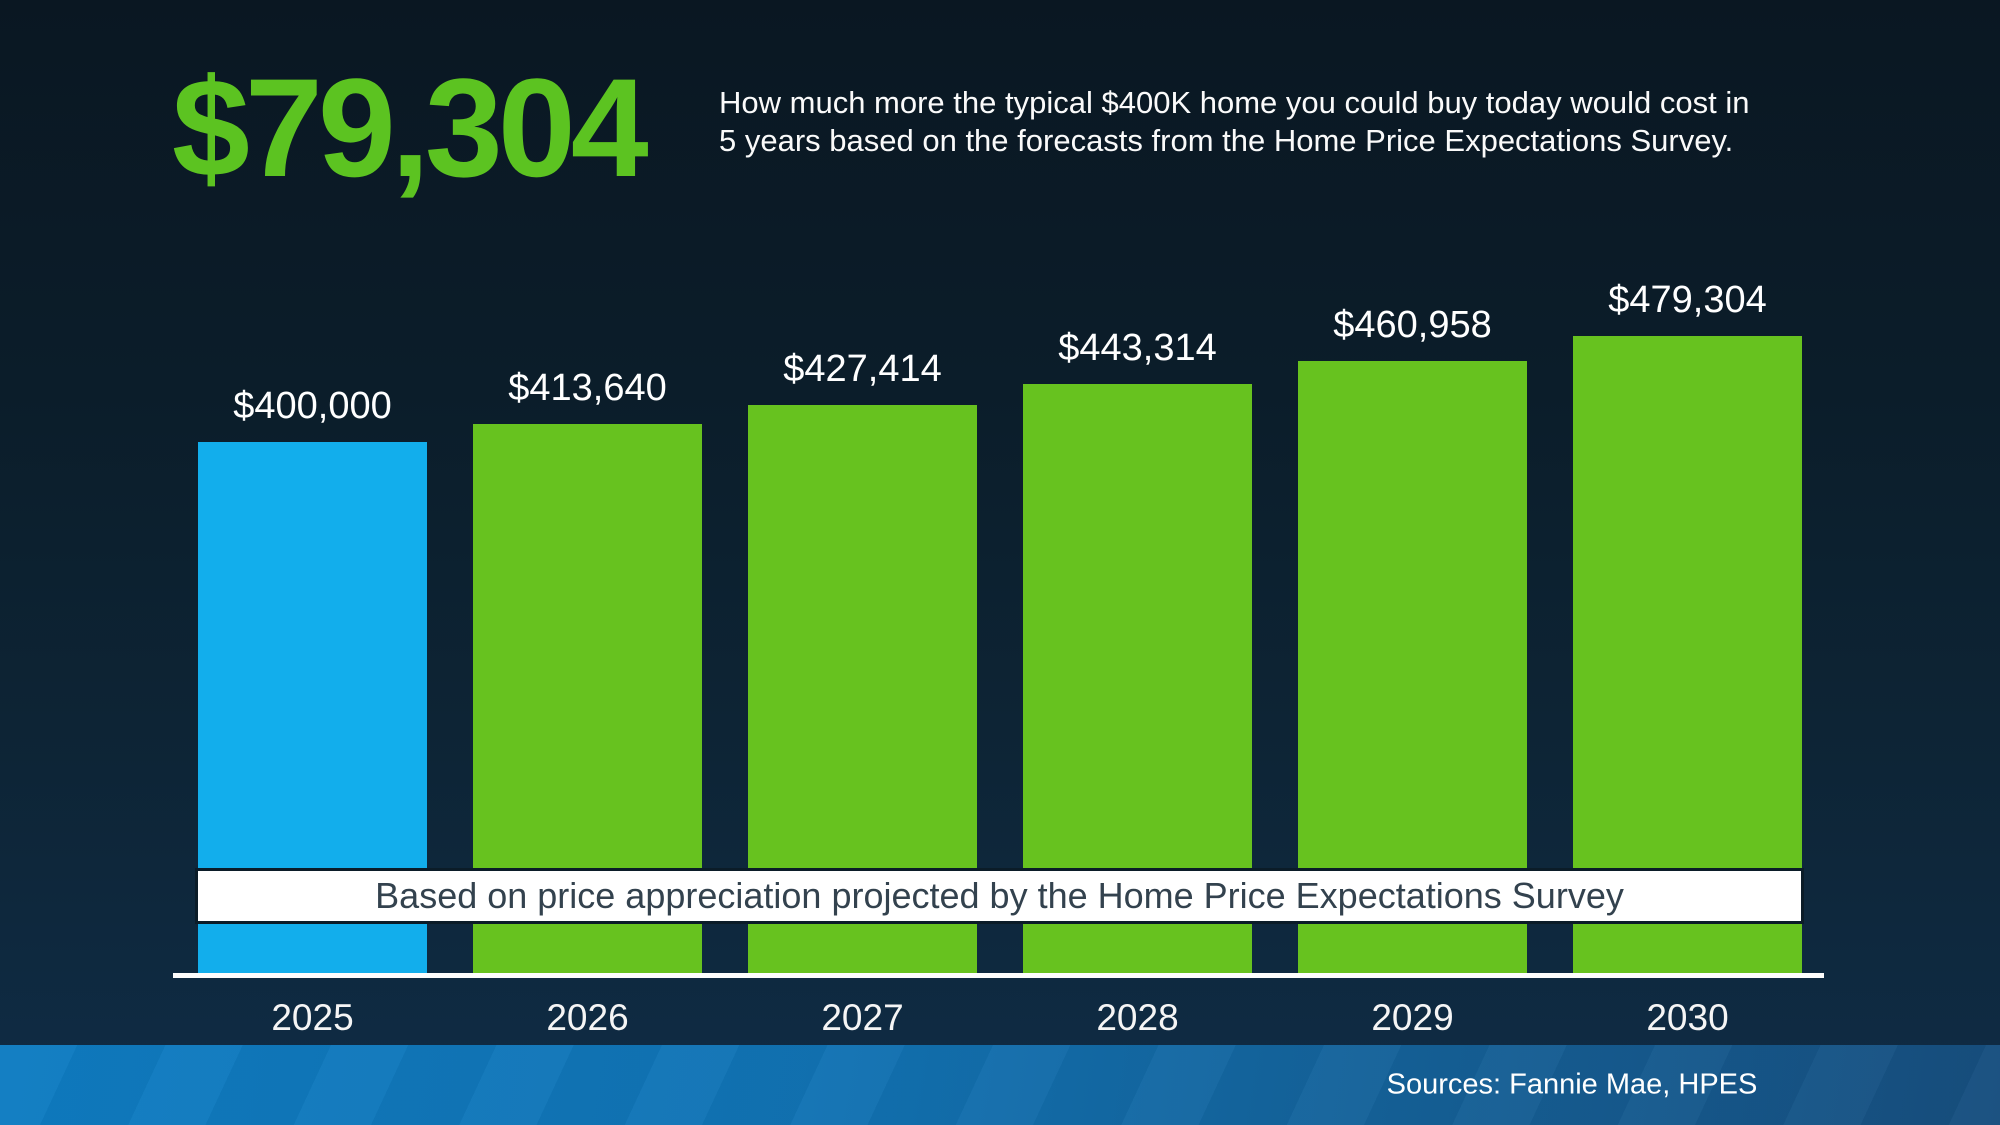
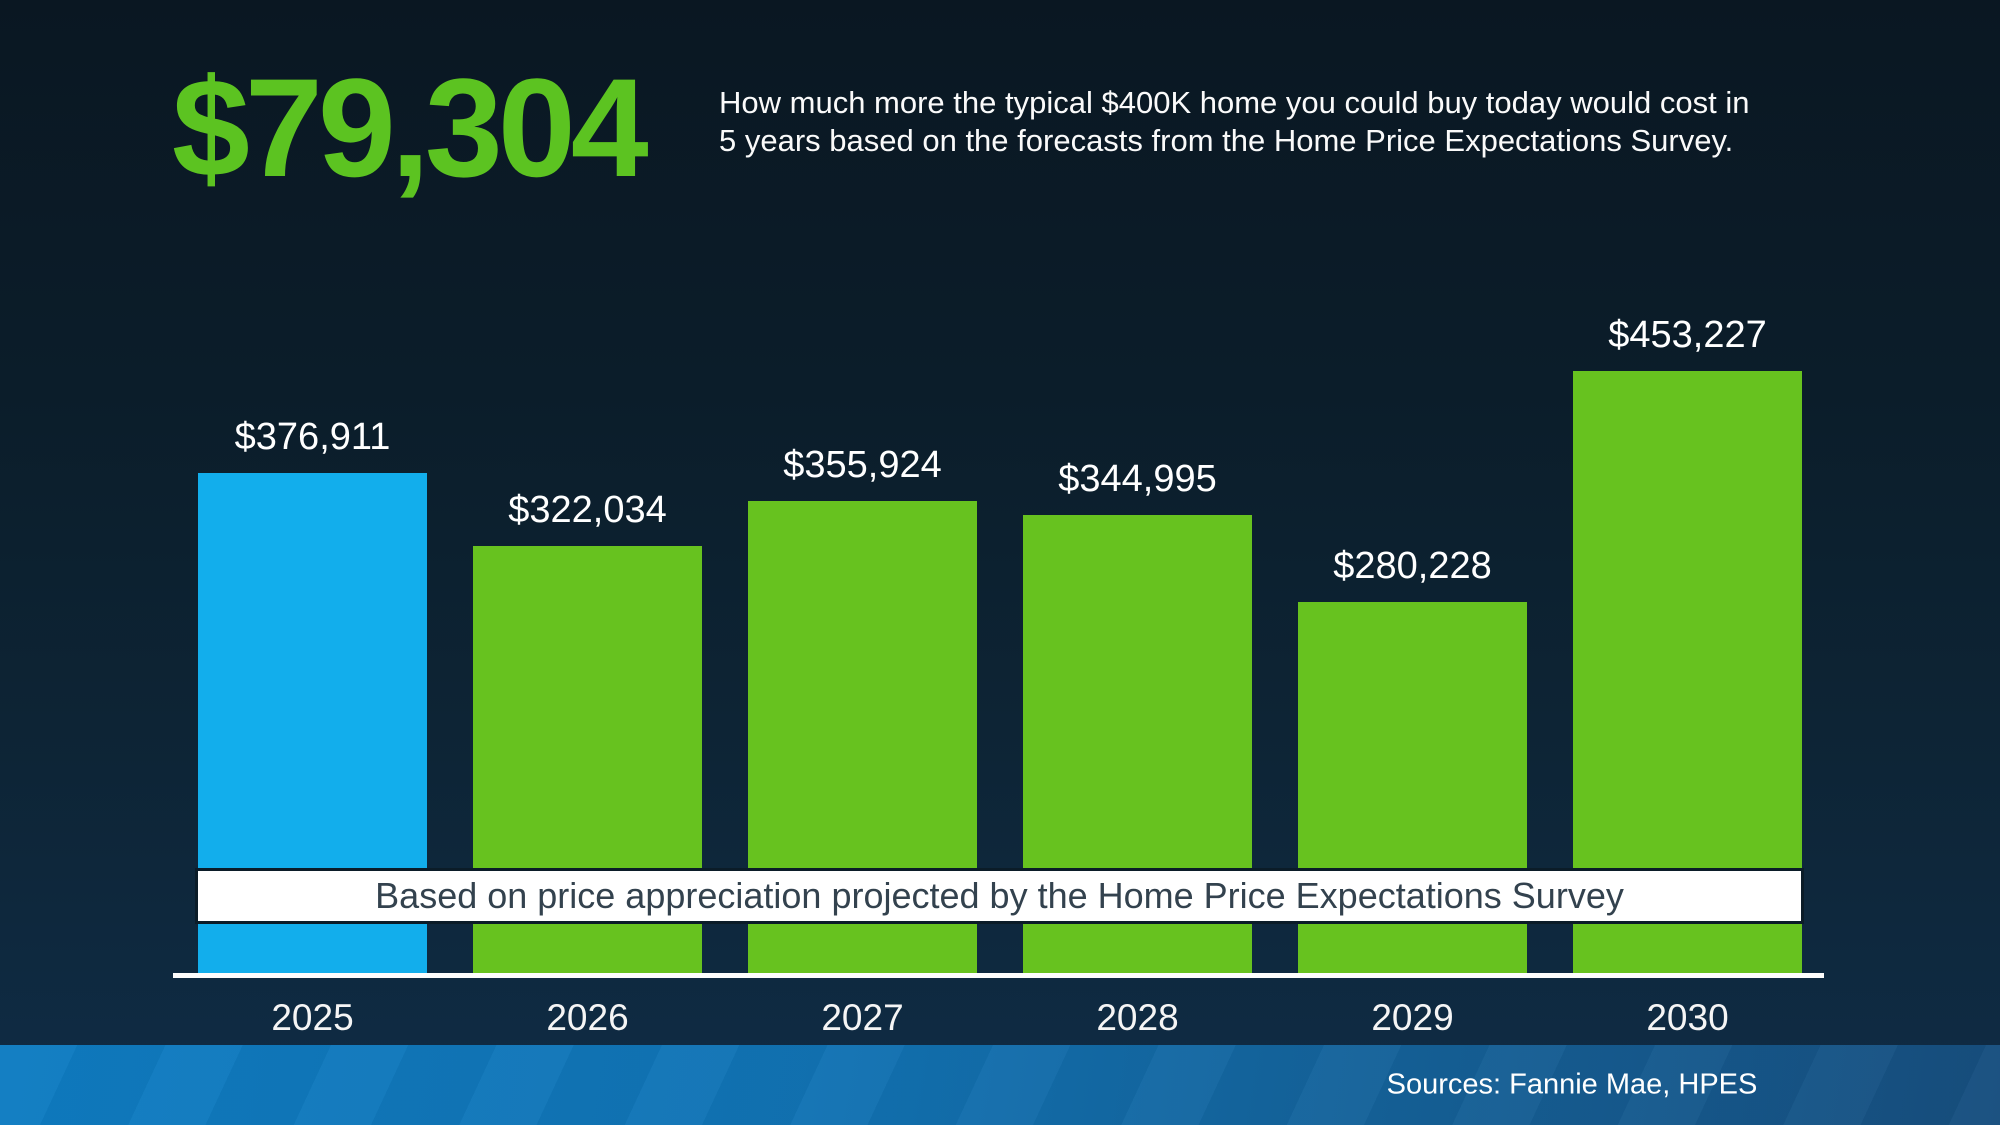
2025: $400,000 -> $376,911
2026: $413,640 -> $322,034
2027: $427,414 -> $355,924
2028: $443,314 -> $344,995
2029: $460,958 -> $280,228
2030: $479,304 -> $453,227
